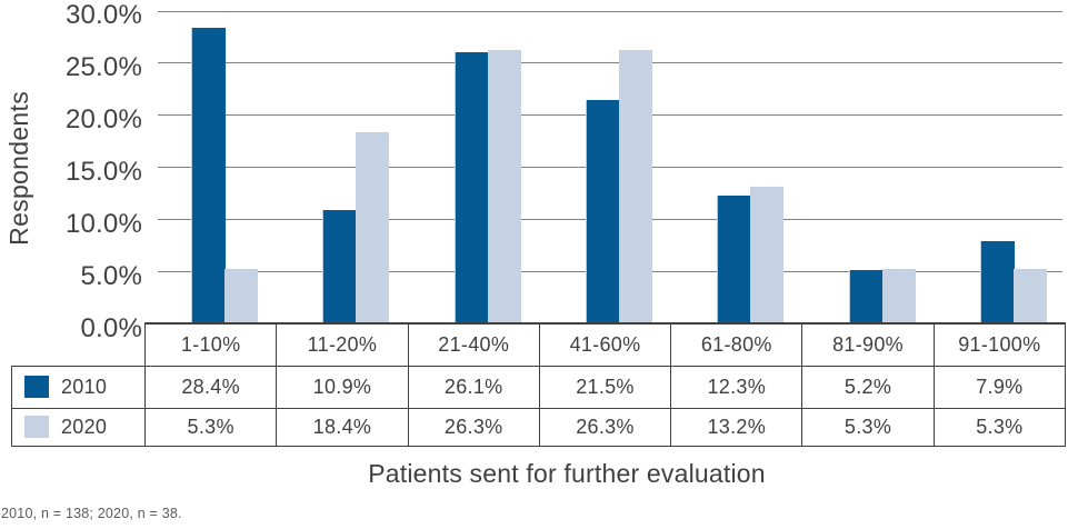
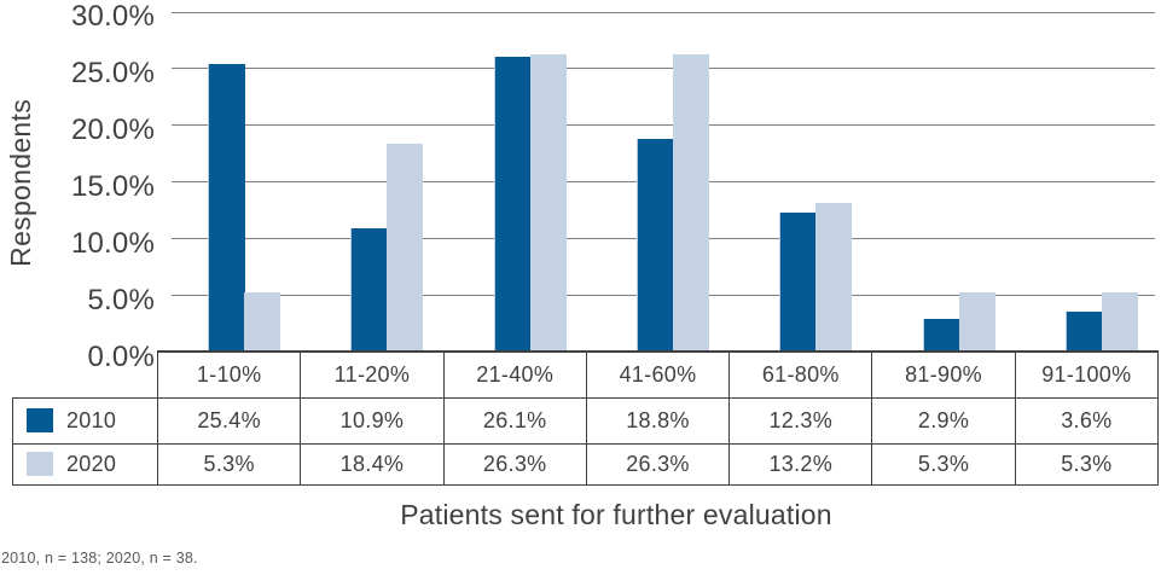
2010/1-10%: 28.4% -> 25.4%
2010/41-60%: 21.5% -> 18.8%
2010/81-90%: 5.2% -> 2.9%
2010/91-100%: 7.9% -> 3.6%
